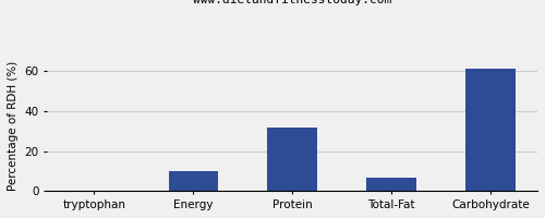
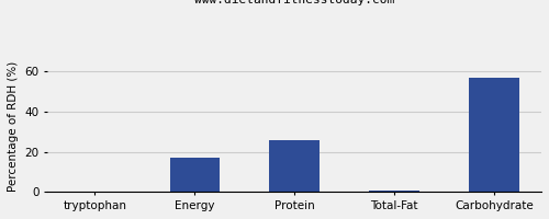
Energy: 10 -> 17
Protein: 32 -> 26
Total-Fat: 7 -> 1
Carbohydrate: 61 -> 57
